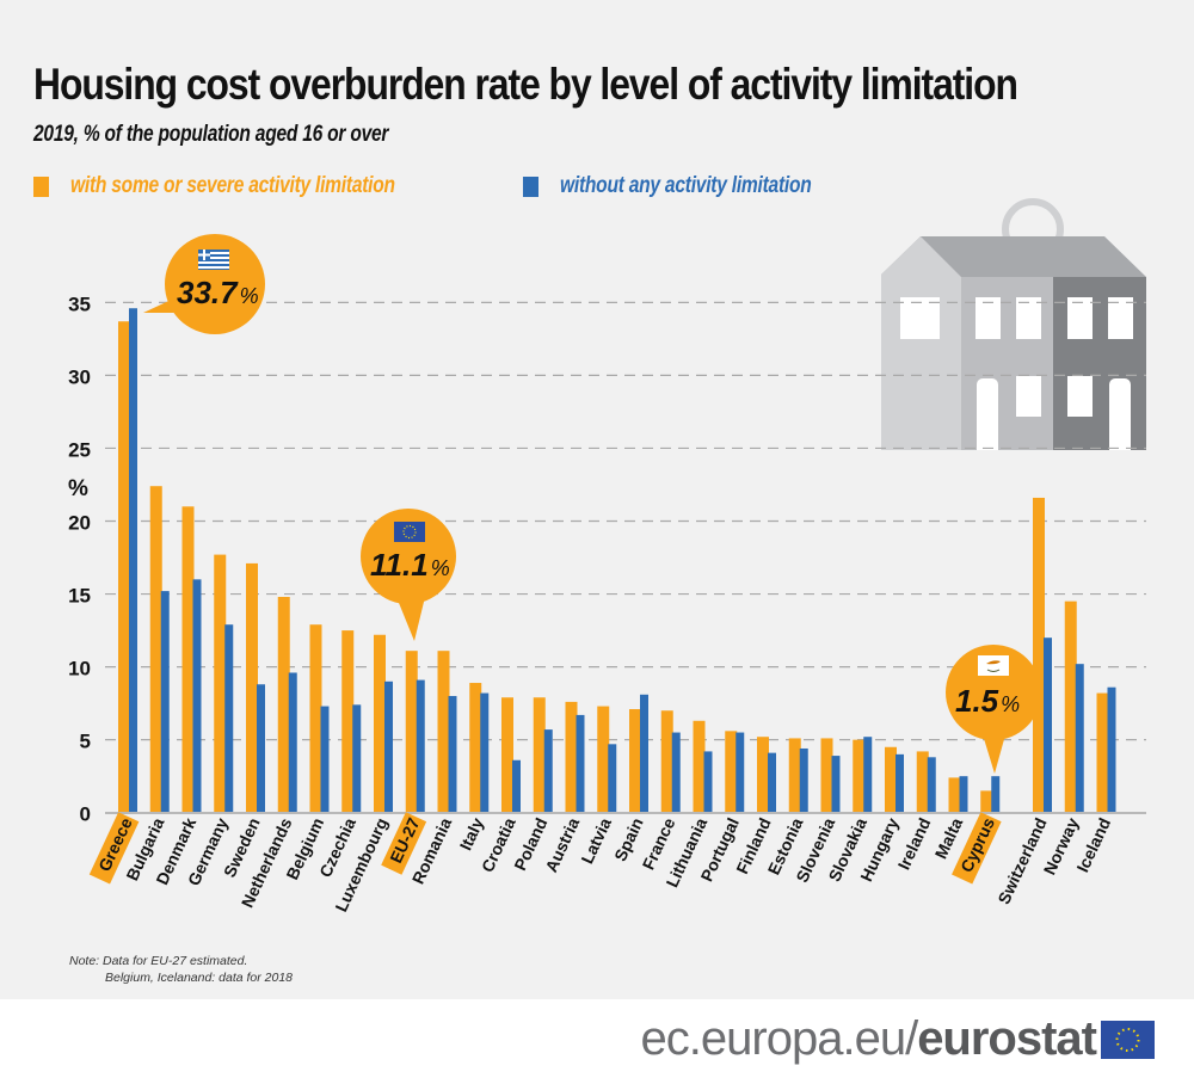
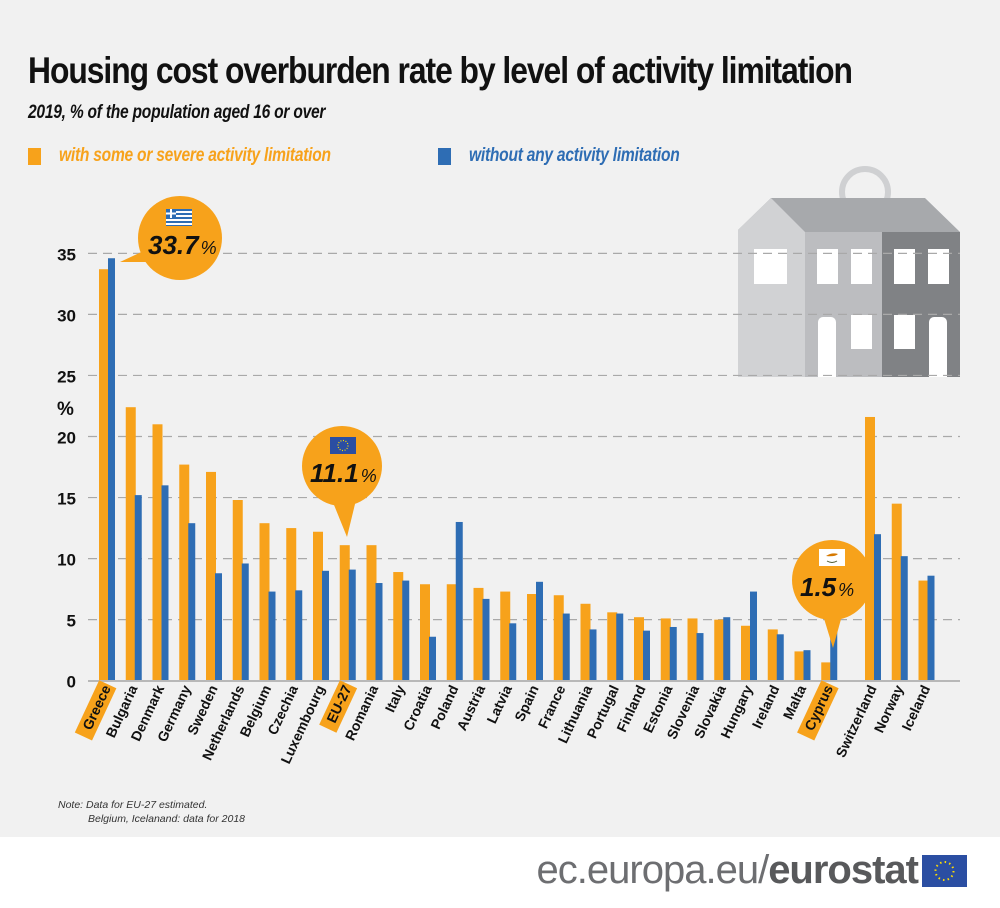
without any activity limitation/Poland: 5.7 -> 13.0
without any activity limitation/Hungary: 4.0 -> 7.3
without any activity limitation/Cyprus: 2.5 -> 9.5
